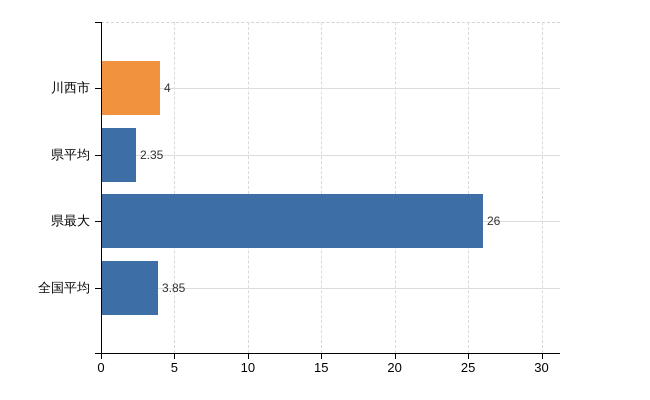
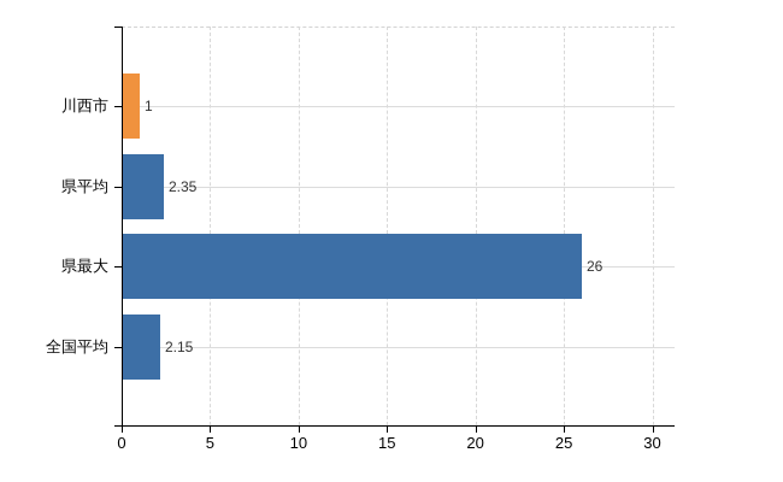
川西市: 4 -> 1
全国平均: 3.85 -> 2.15
